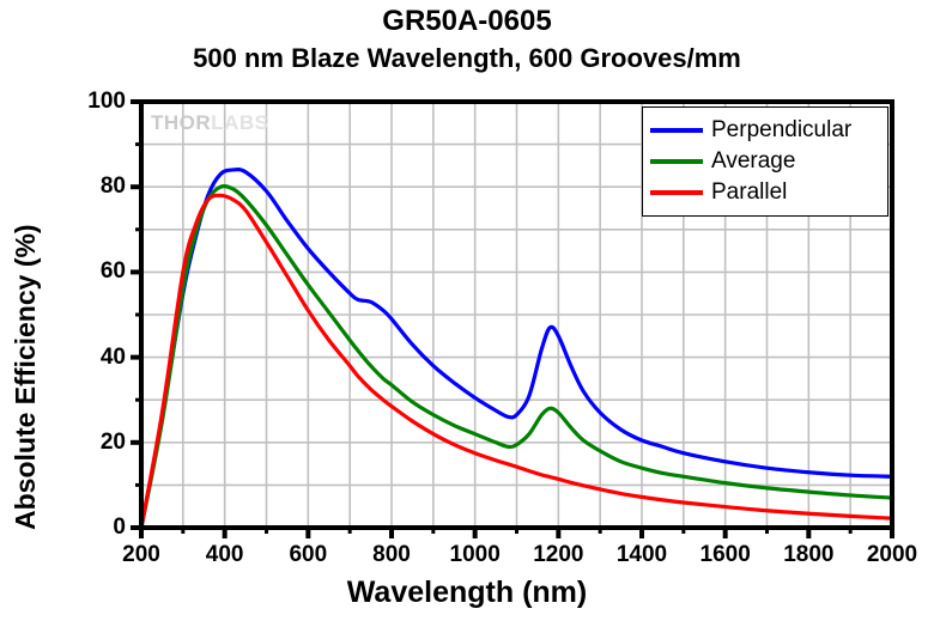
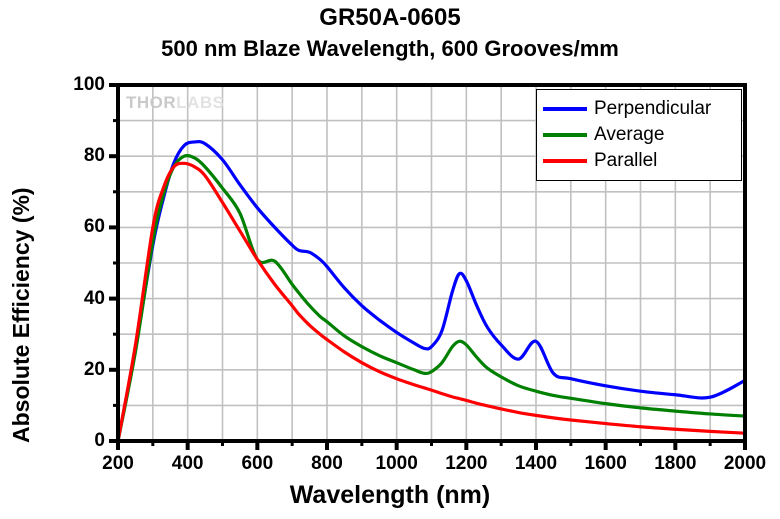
Average/600: 57 -> 51
Perpendicular/1400: 20 -> 28
Perpendicular/2000: 12 -> 17
